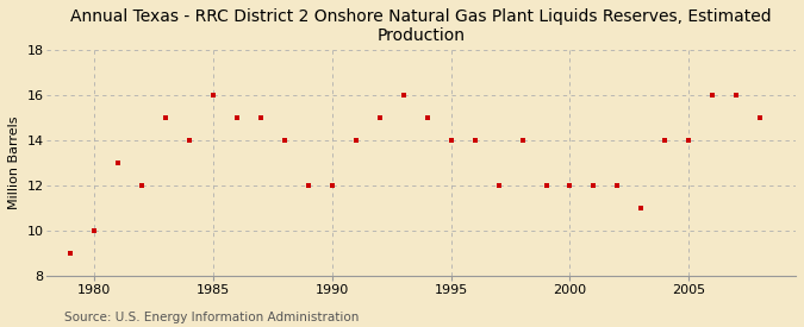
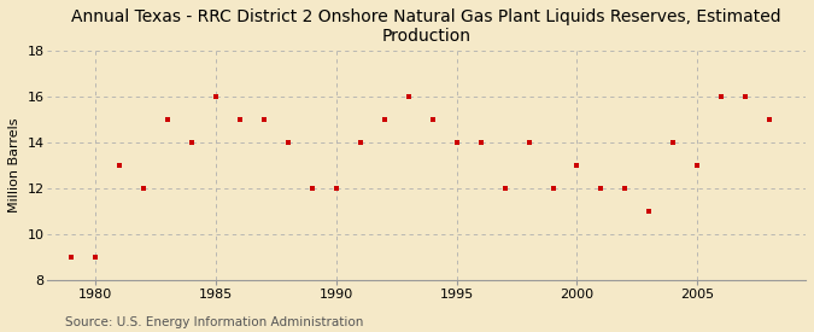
1980: 10 -> 9
2000: 12 -> 13
2005: 14 -> 13
